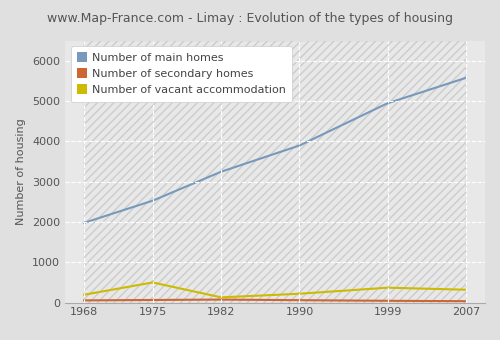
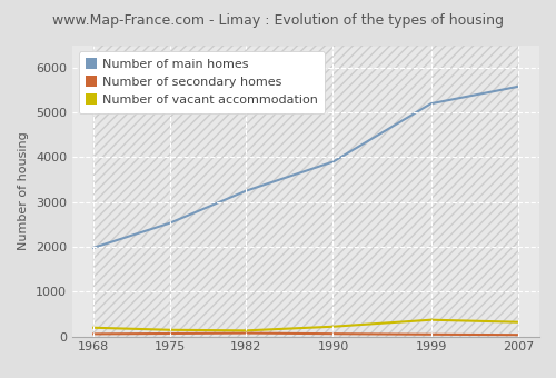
Number of vacant accommodation/1975: 500 -> 140
Number of main homes/1999: 4950 -> 5200
